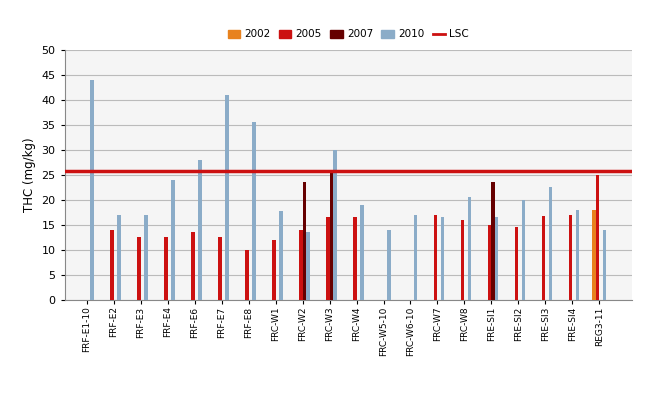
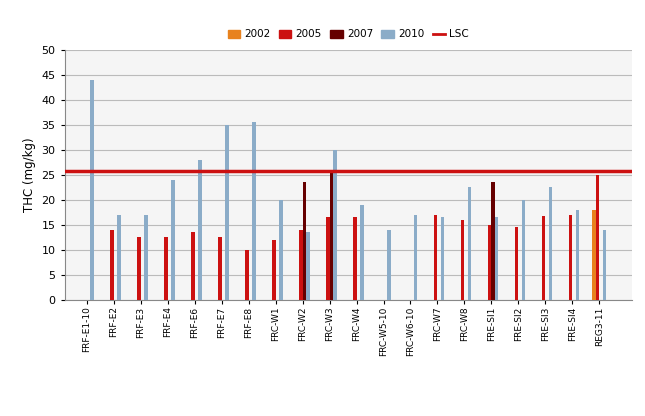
2010/FRF-E7: 41.0 -> 35.0
2010/FRC-W1: 17.8 -> 20.0
2010/FRC-W8: 20.5 -> 22.5
